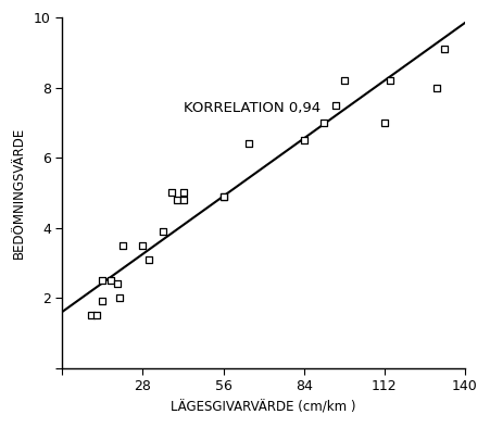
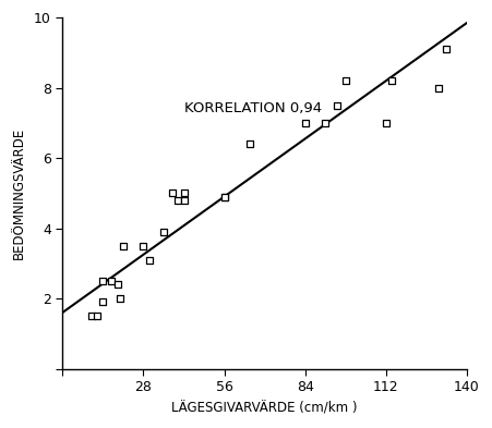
84: 6.5 -> 7.0
